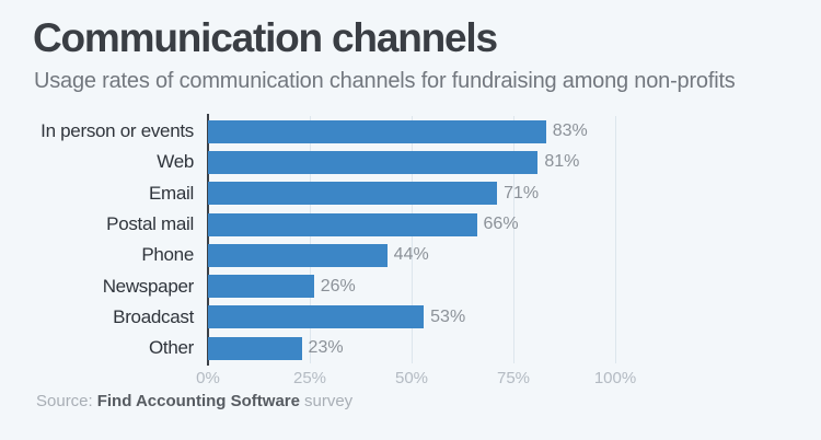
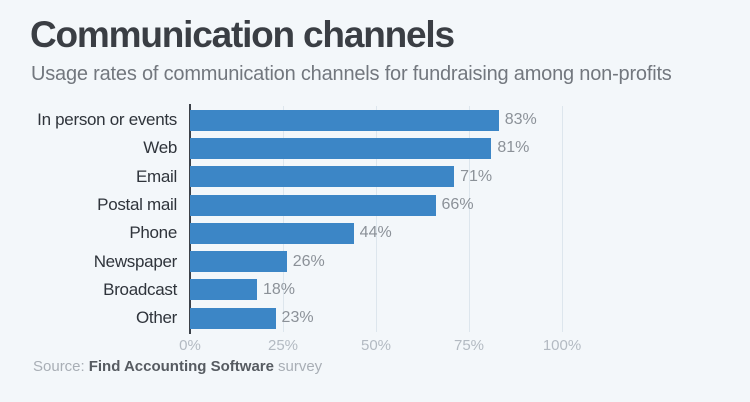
Broadcast: 53% -> 18%
